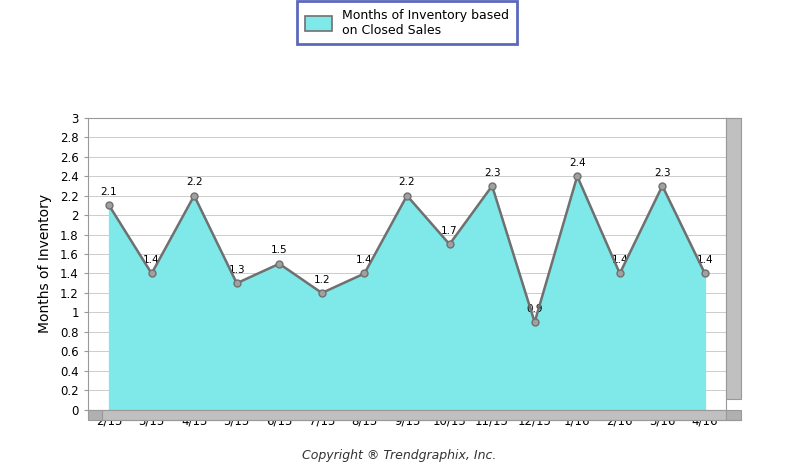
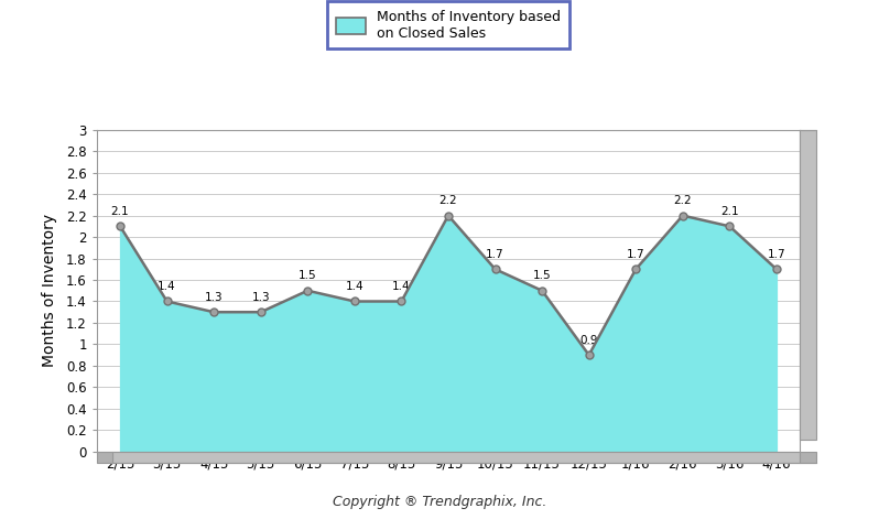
4/15: 2.2 -> 1.3
7/15: 1.2 -> 1.4
11/15: 2.3 -> 1.5
1/16: 2.4 -> 1.7
2/16: 1.4 -> 2.2
3/16: 2.3 -> 2.1
4/16: 1.4 -> 1.7
